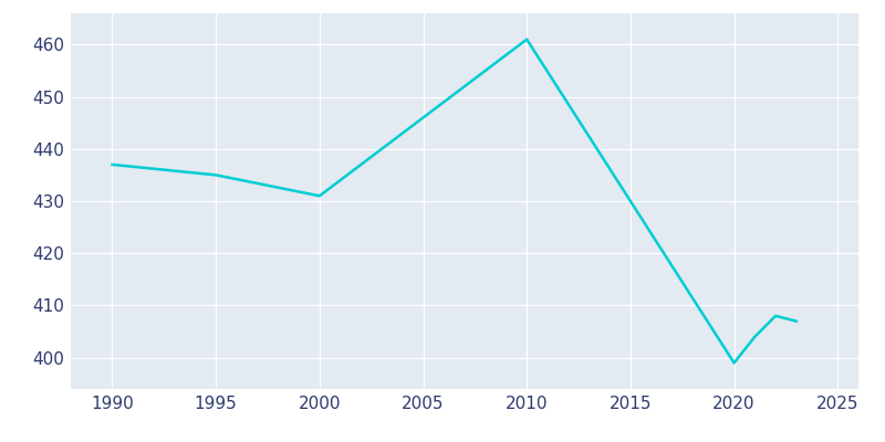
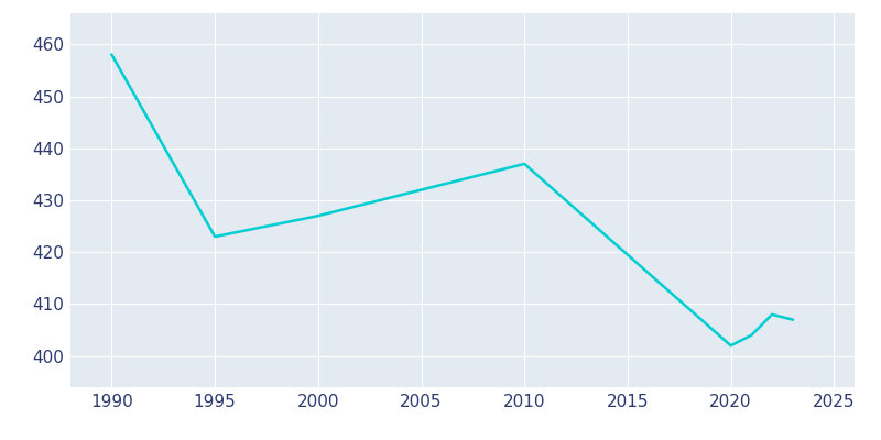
1990: 437 -> 458
1995: 435 -> 423
2000: 431 -> 427
2010: 461 -> 437
2020: 399 -> 402
